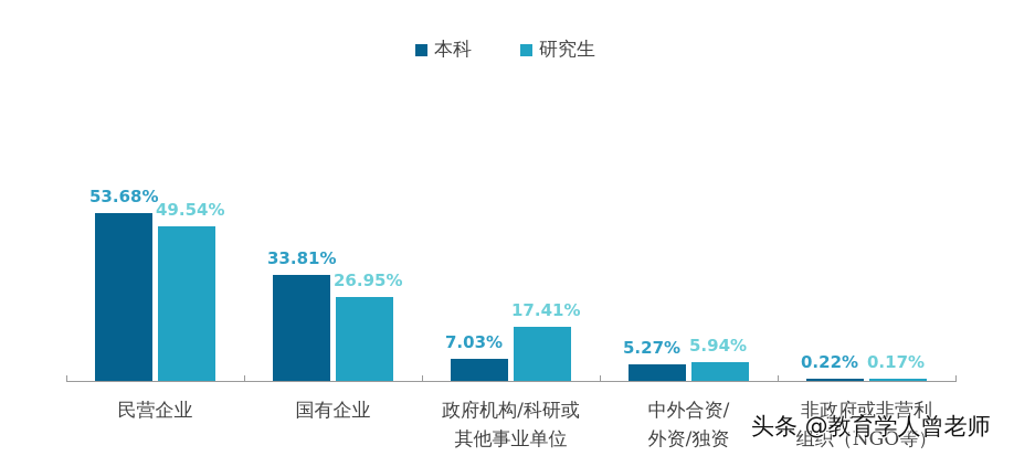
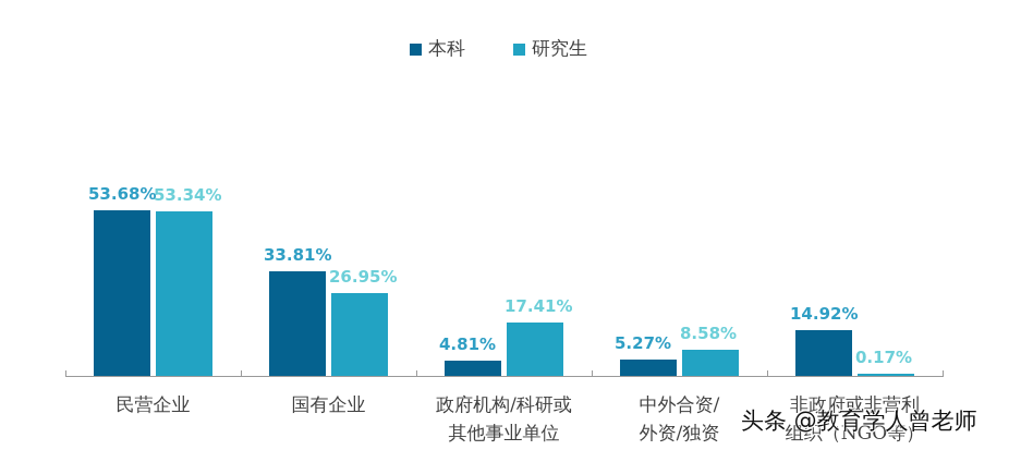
研究生/民营企业: 49.54% -> 53.34%
本科/政府机构/科研或 其他事业单位: 7.03% -> 4.81%
研究生/中外合资/ 外资/独资: 5.94% -> 8.58%
本科/非政府或非营利 组织（NGO等）: 0.22% -> 14.92%
